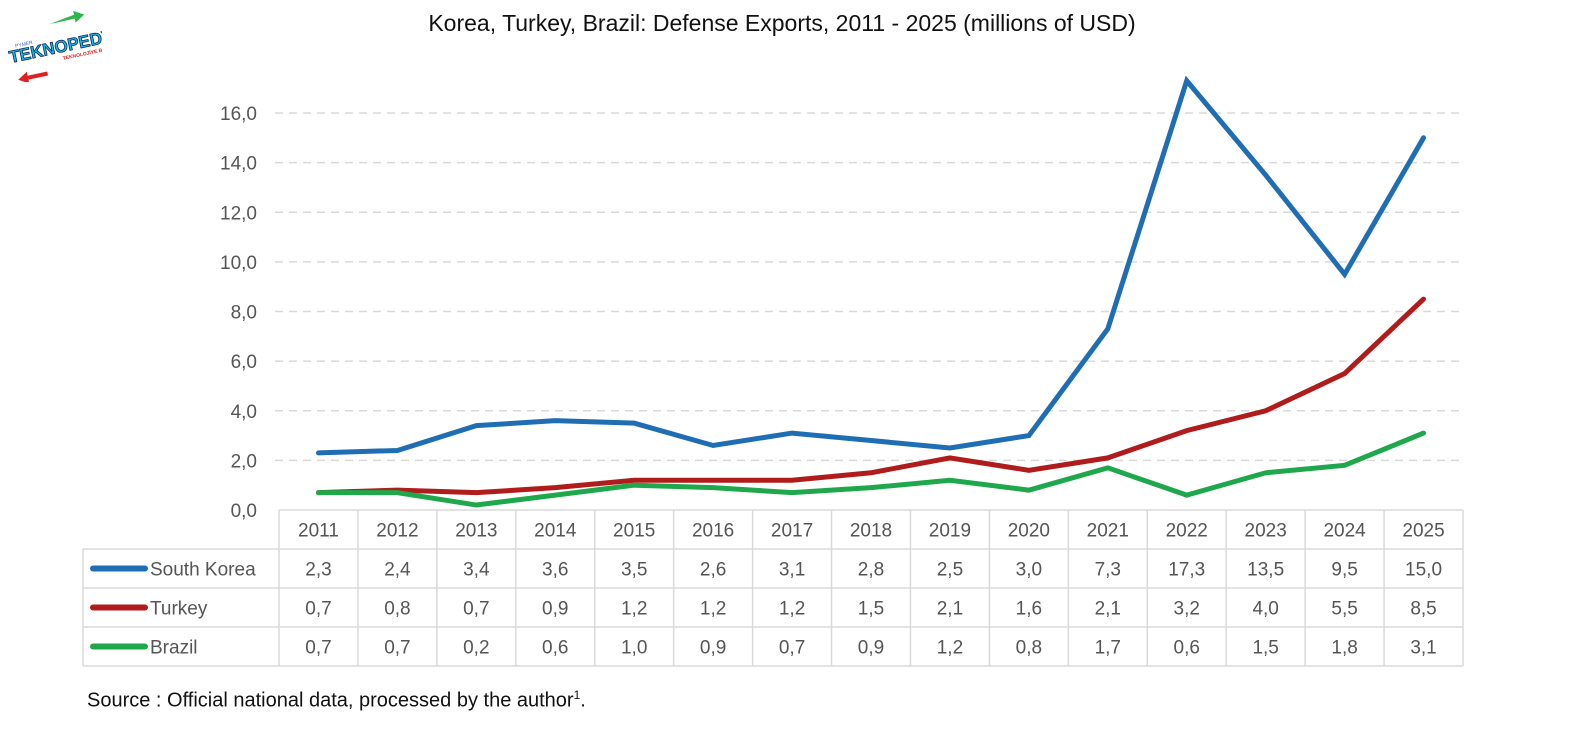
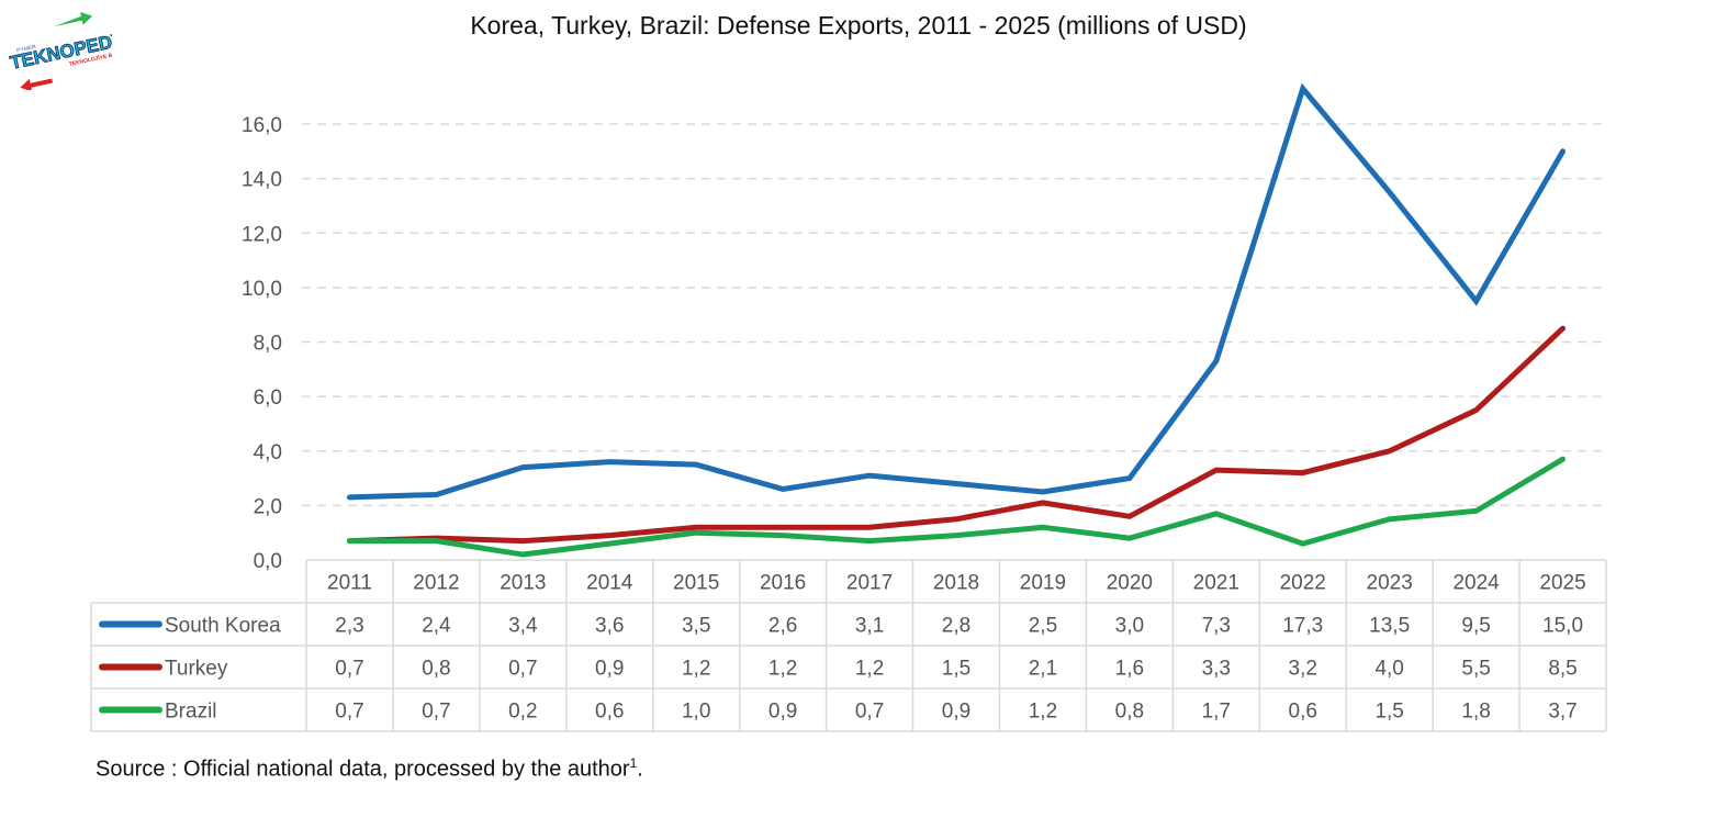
Turkey/2021: 2,1 -> 3,3
Brazil/2025: 3,1 -> 3,7
